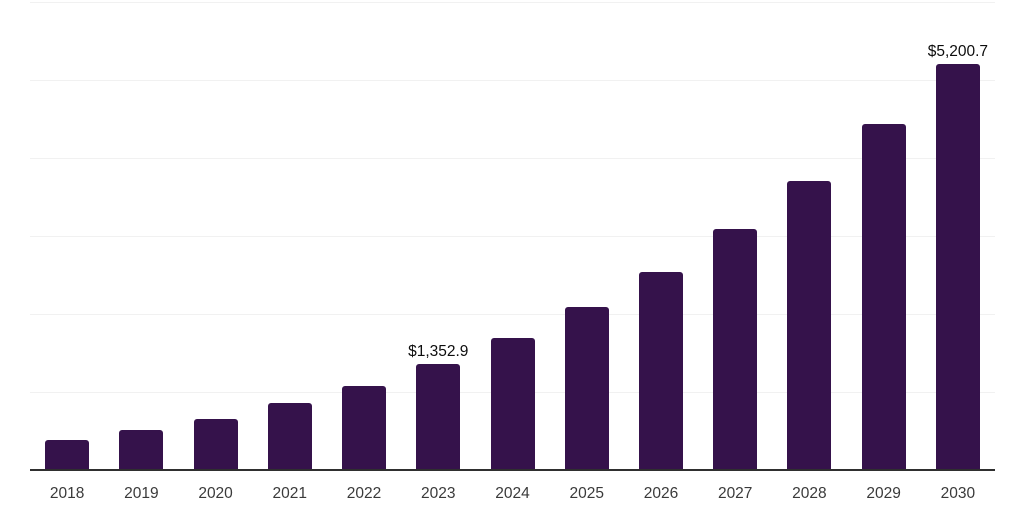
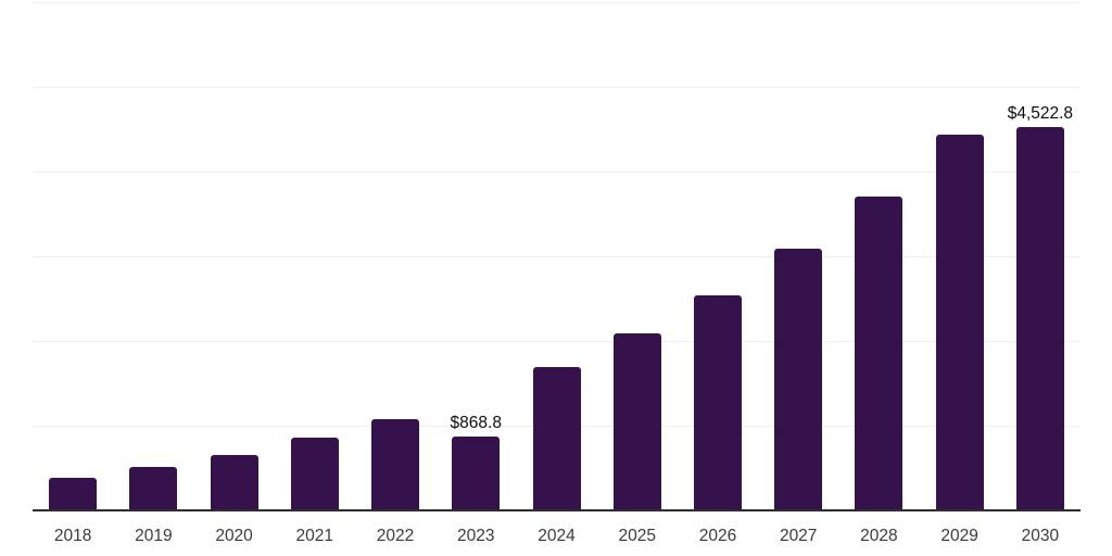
2023: $1,352.9 -> $868.8
2030: $5,200.7 -> $4,522.8
